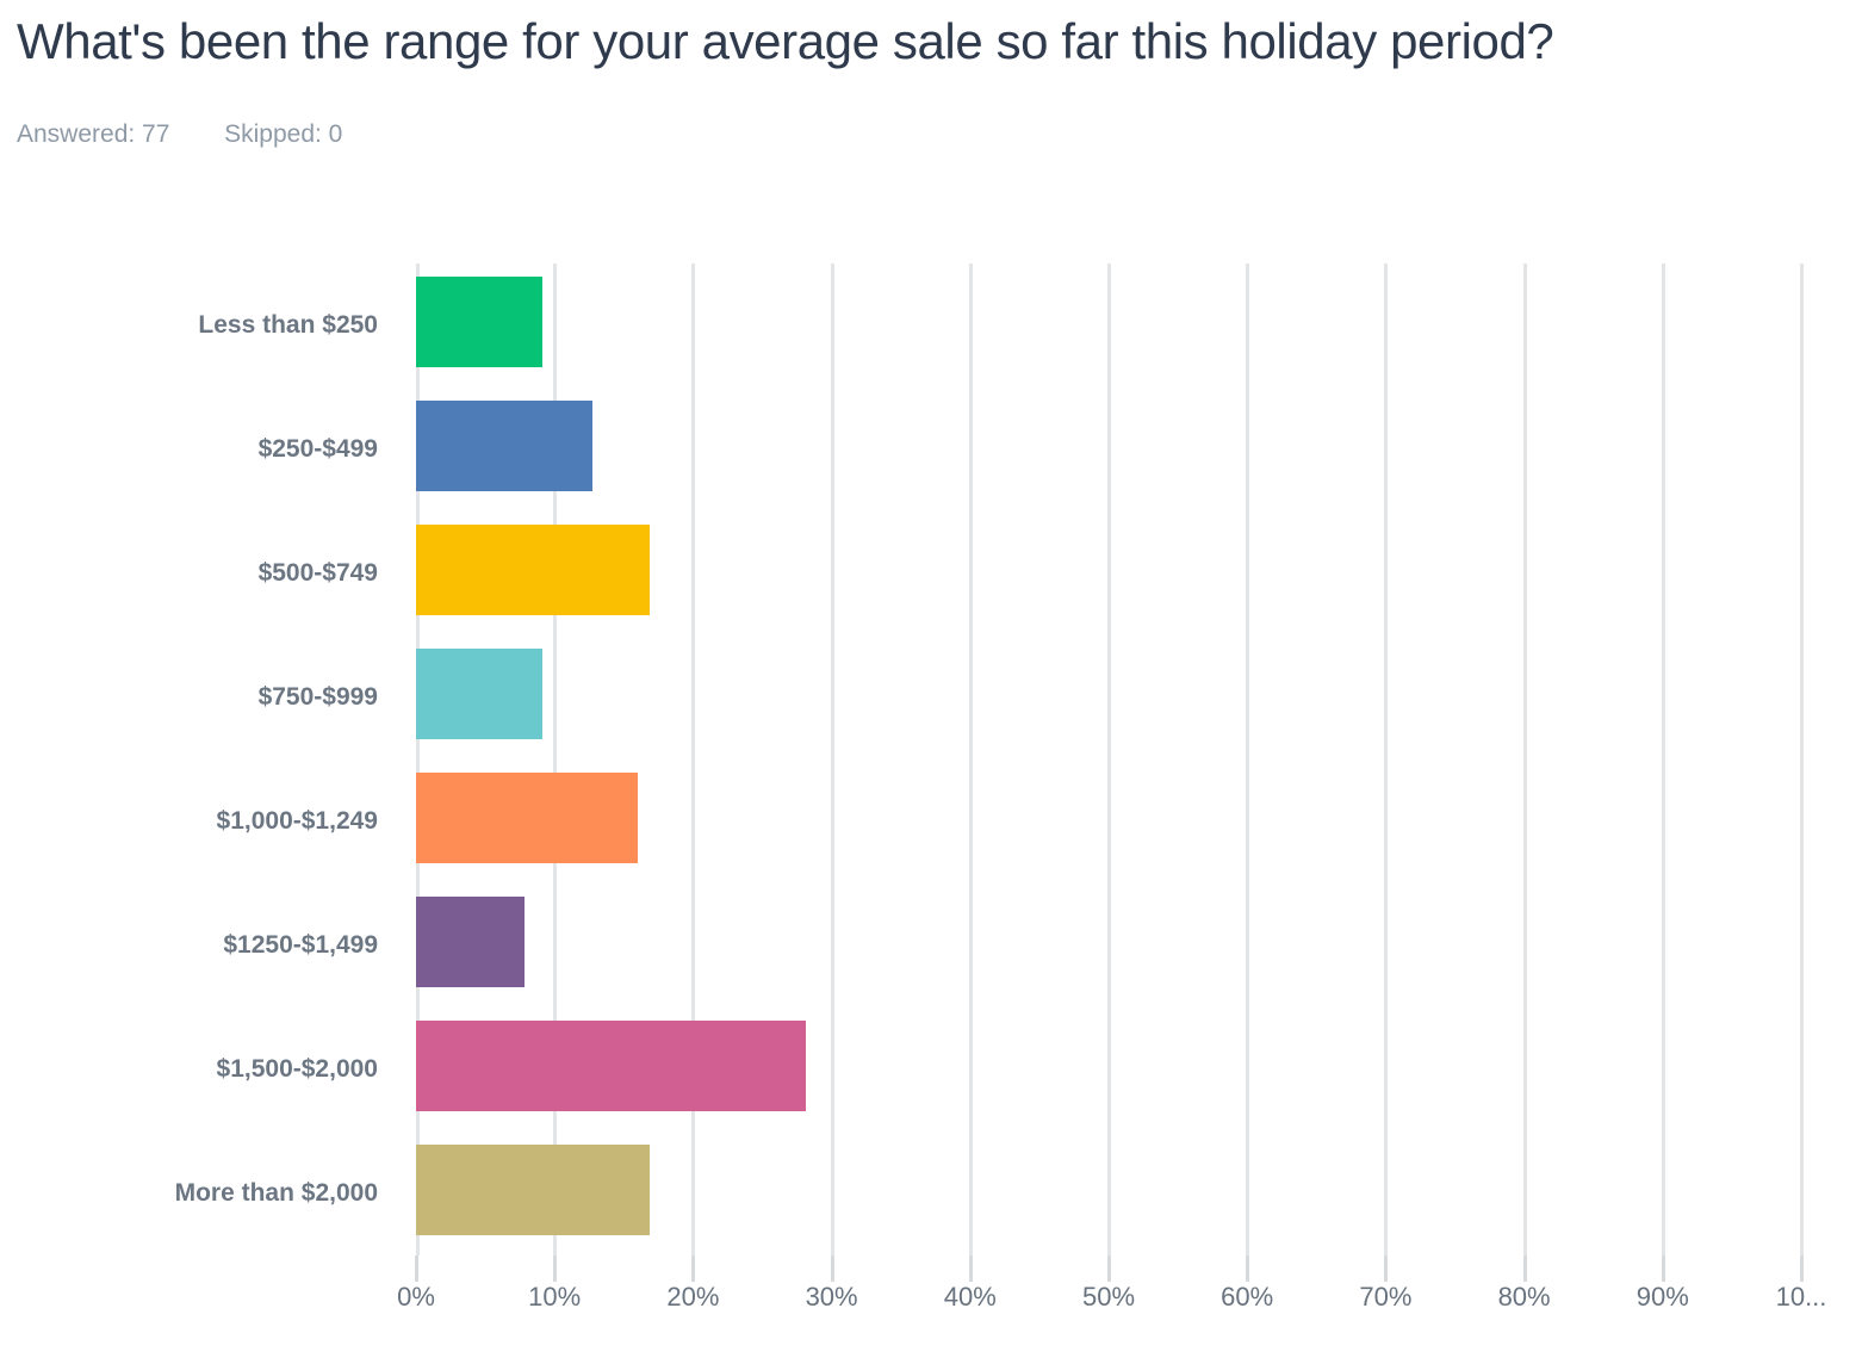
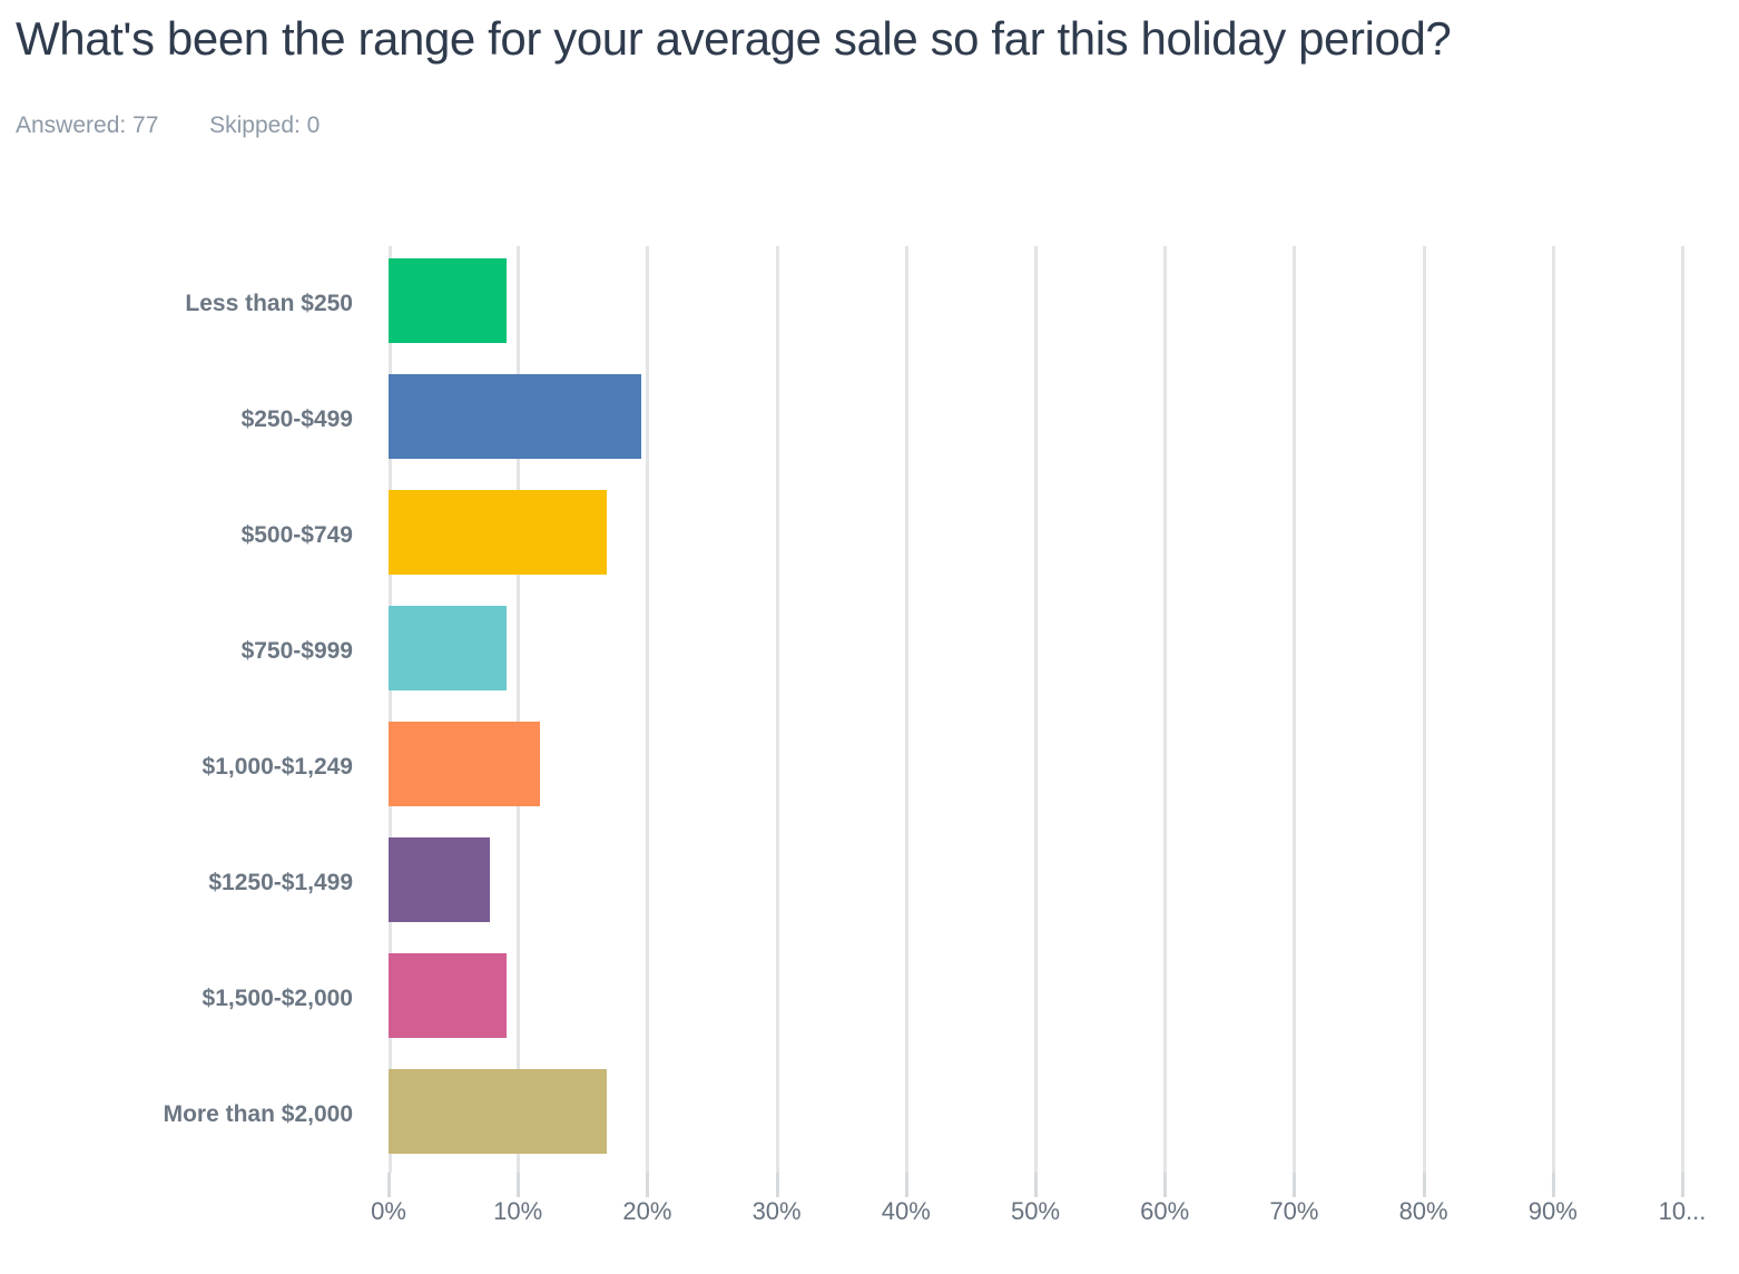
$250-$499: 12.7% -> 19.5%
$1,000-$1,249: 16.0% -> 11.7%
$1,500-$2,000: 28.1% -> 9.1%
